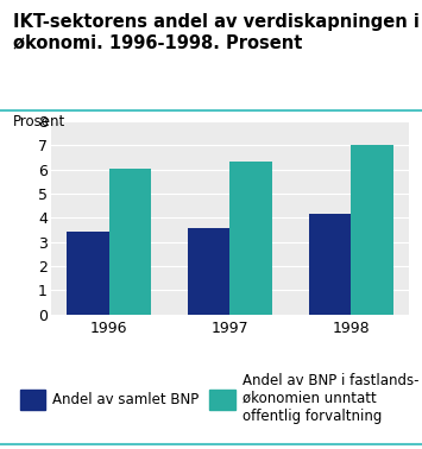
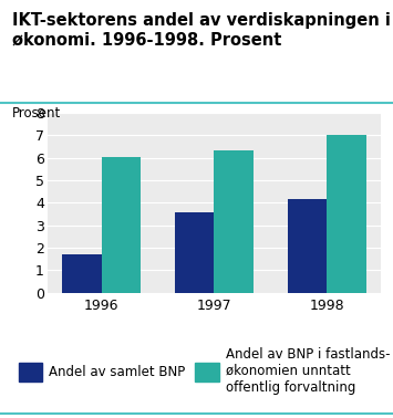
Andel av samlet BNP/1996: 3.45 -> 1.70
